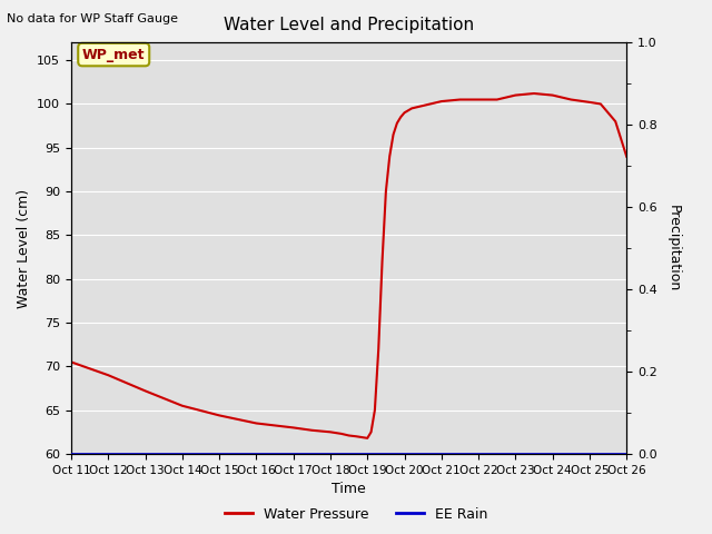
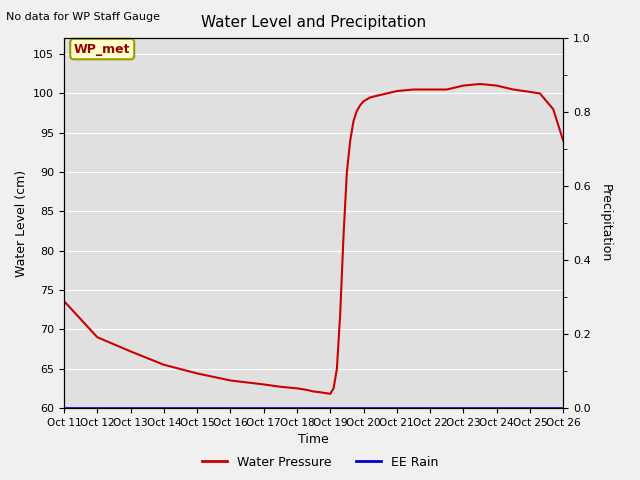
Oct 11: 70.5 -> 73.6
